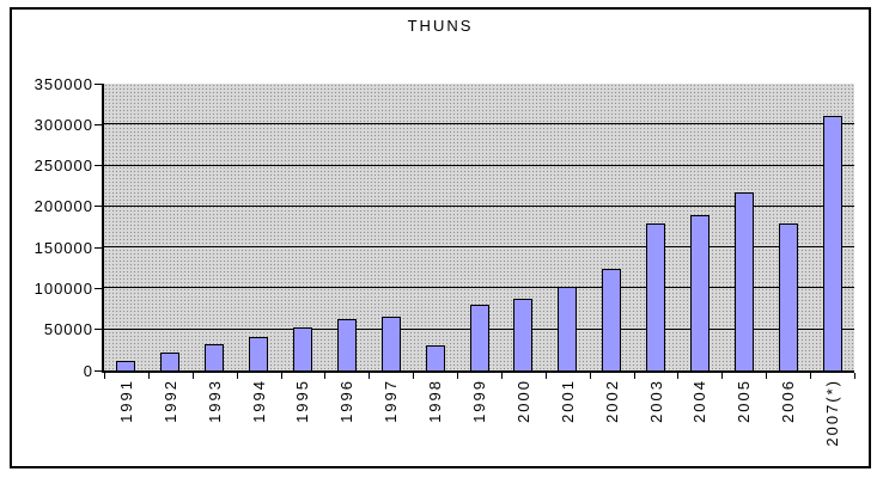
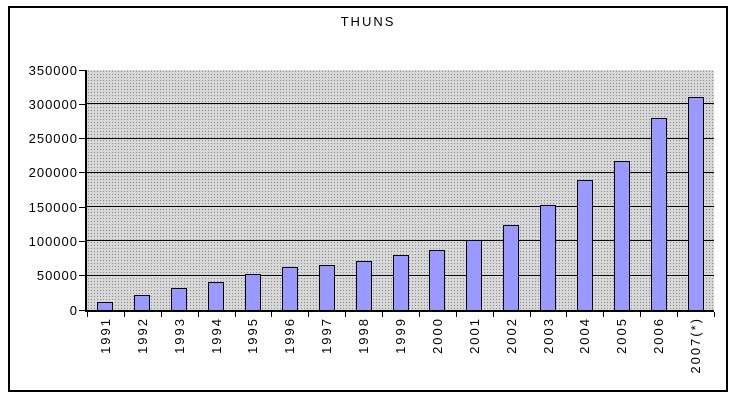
1998: 30000 -> 70000
2003: 180000 -> 150000
2006: 180000 -> 280000
